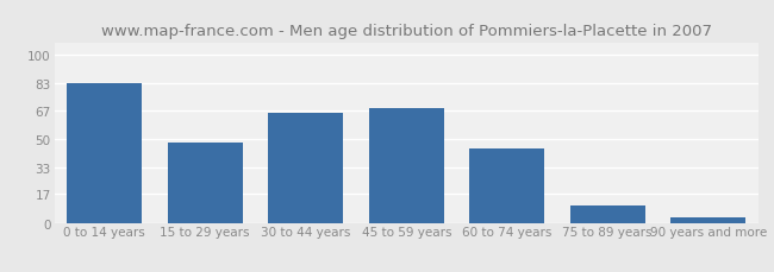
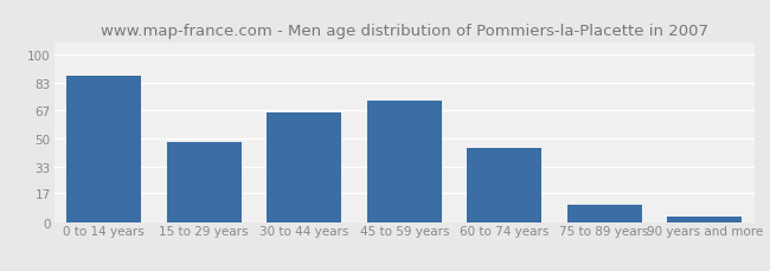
0 to 14 years: 83 -> 87
45 to 59 years: 68 -> 72
